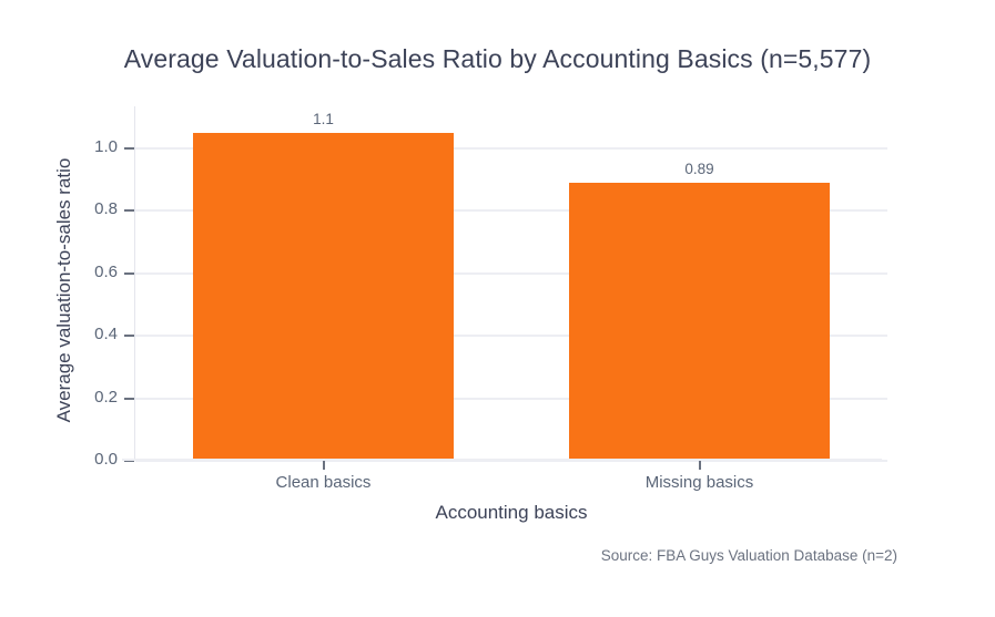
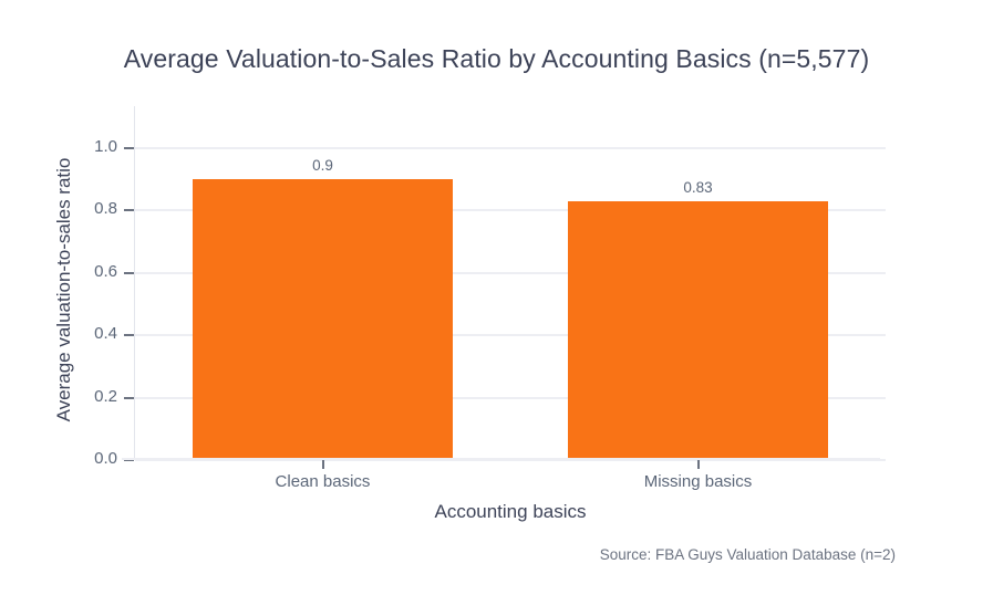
Clean basics: 1.1 -> 0.9
Missing basics: 0.89 -> 0.83
